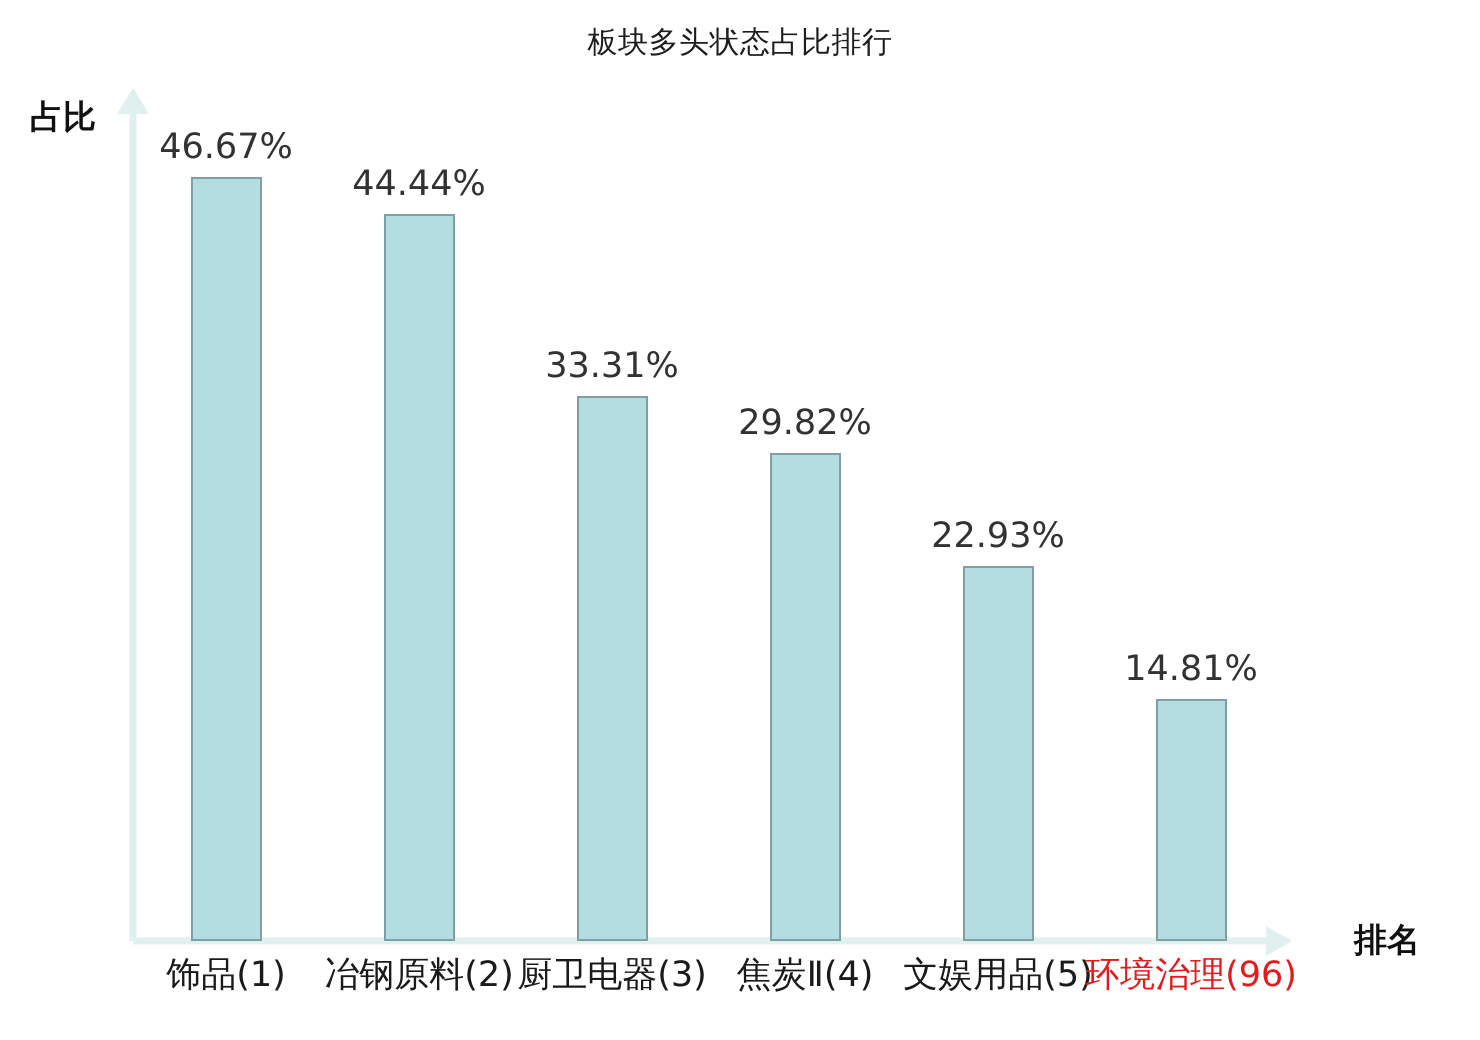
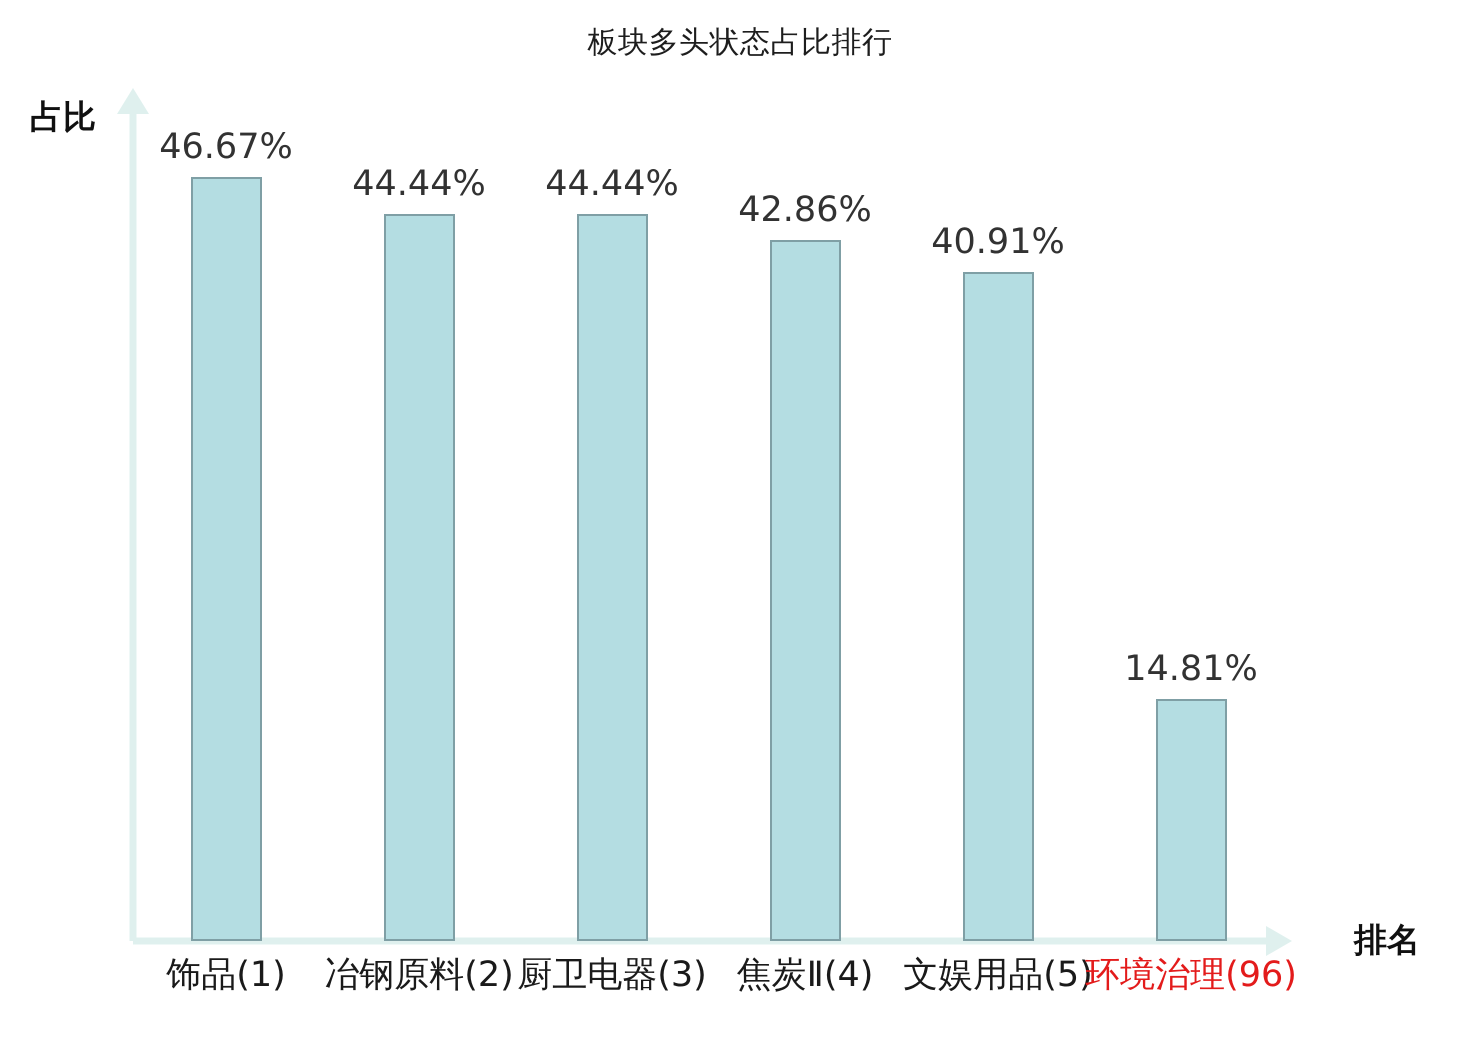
厨卫电器(3): 33.31% -> 44.44%
焦炭Ⅱ(4): 29.82% -> 42.86%
文娱用品(5): 22.93% -> 40.91%
